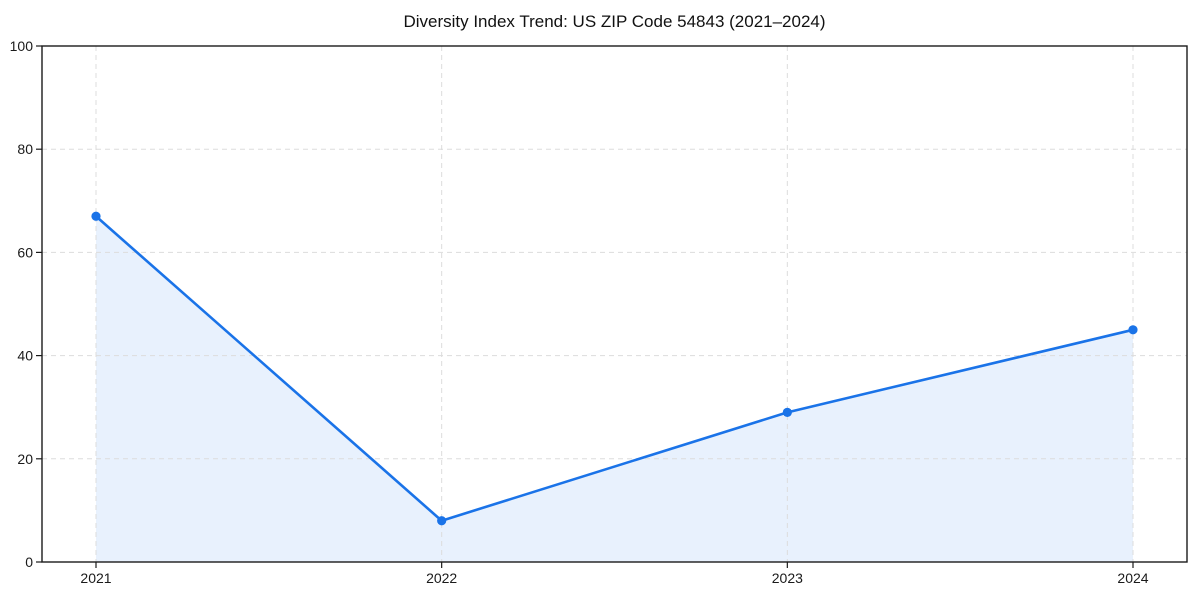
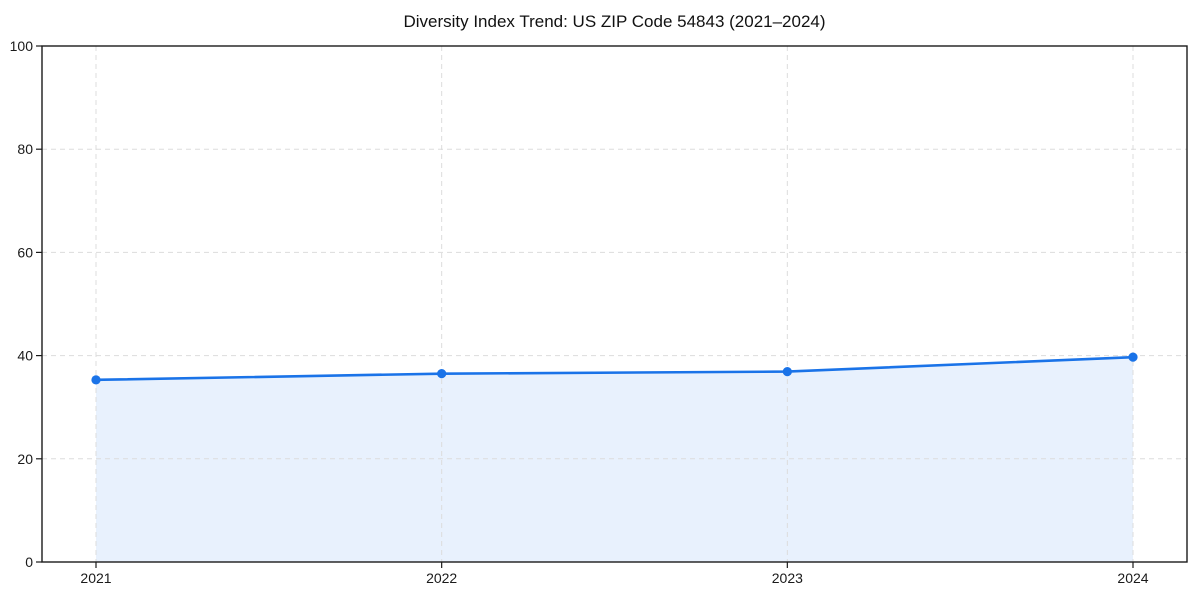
2021: 67 -> 35
2022: 8 -> 36
2023: 29 -> 37
2024: 45 -> 40
